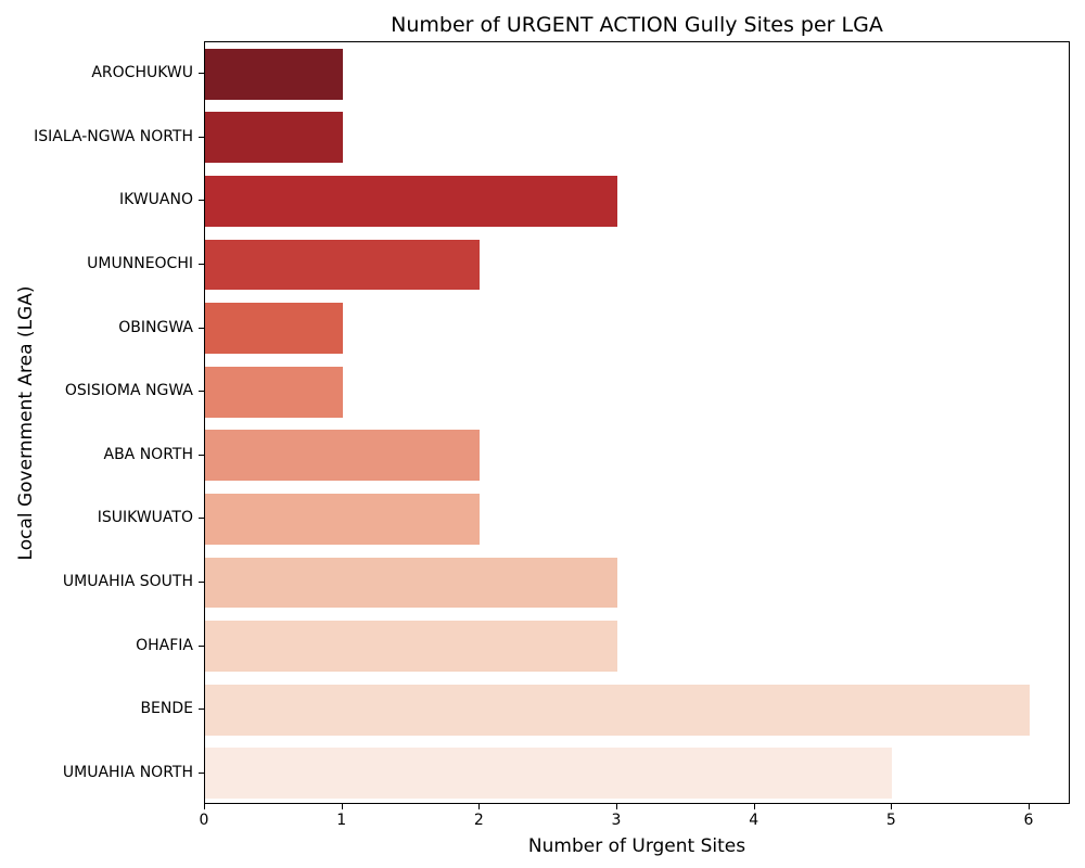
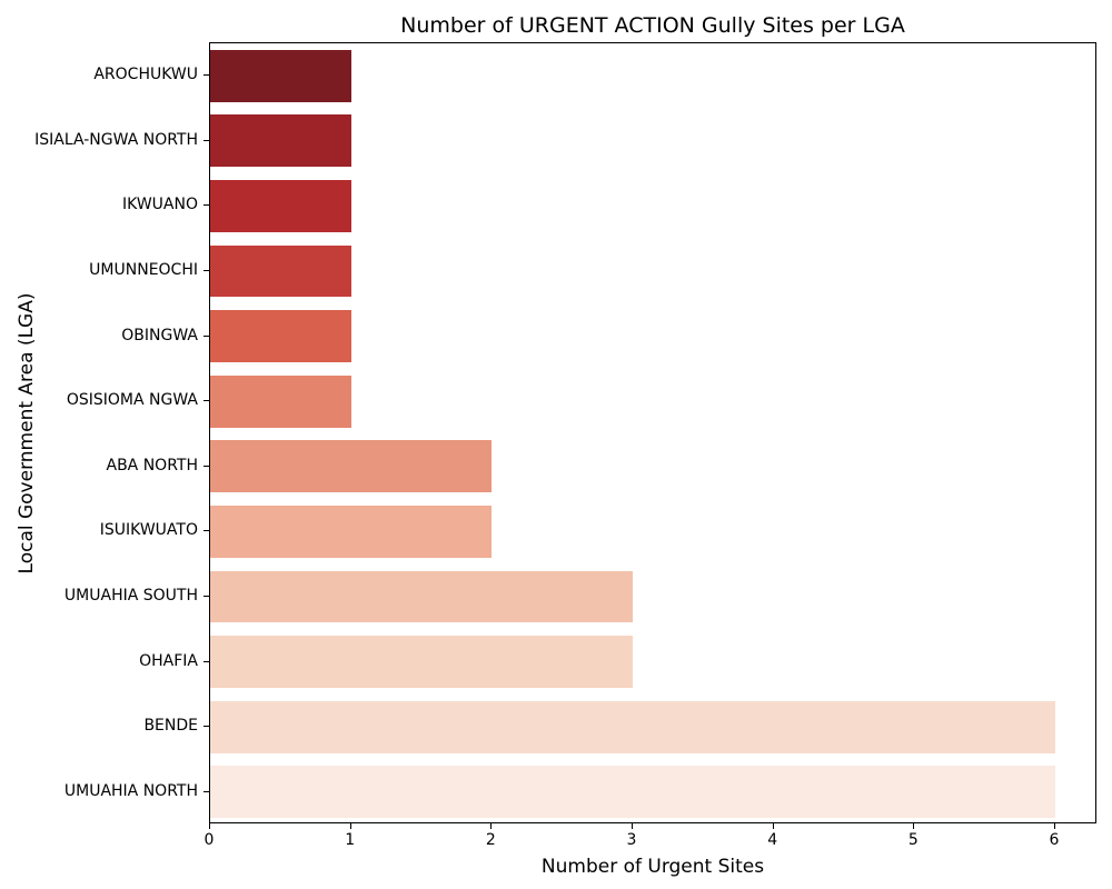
IKWUANO: 3 -> 1
UMUNNEOCHI: 2 -> 1
UMUAHIA NORTH: 5 -> 6
